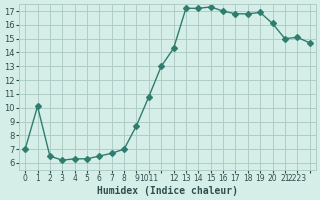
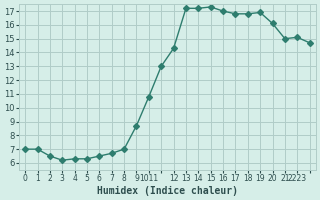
1: 10.1 -> 7.0
